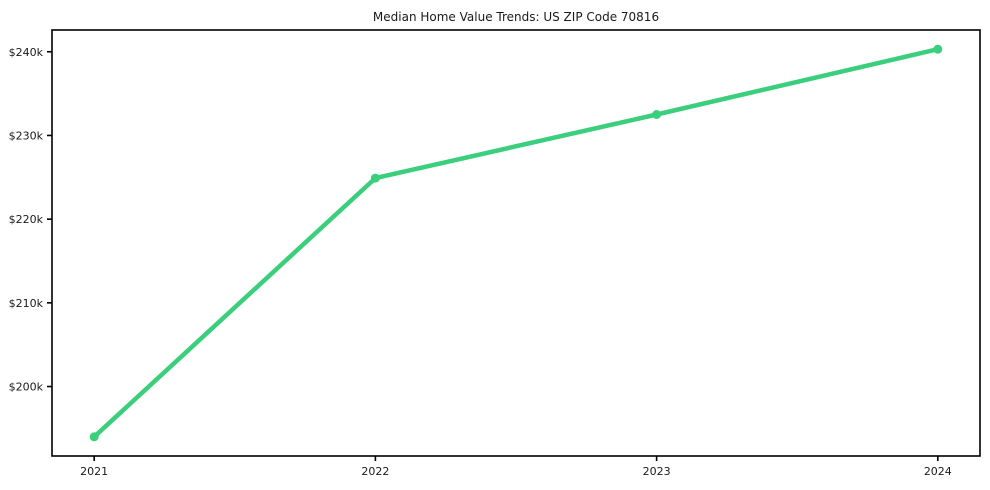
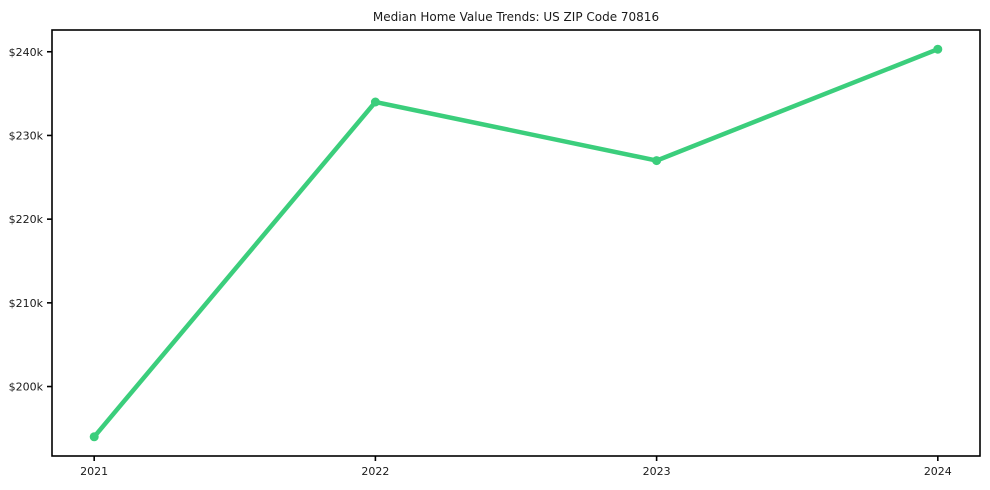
2022: $225k -> $234k
2023: $232k -> $227k
